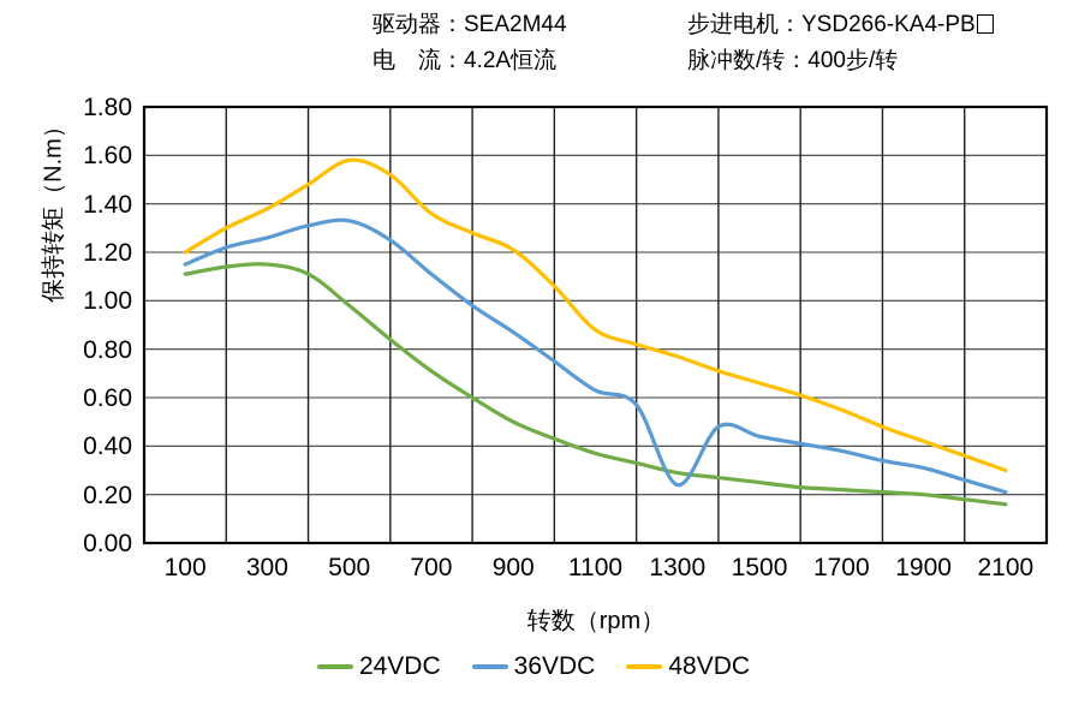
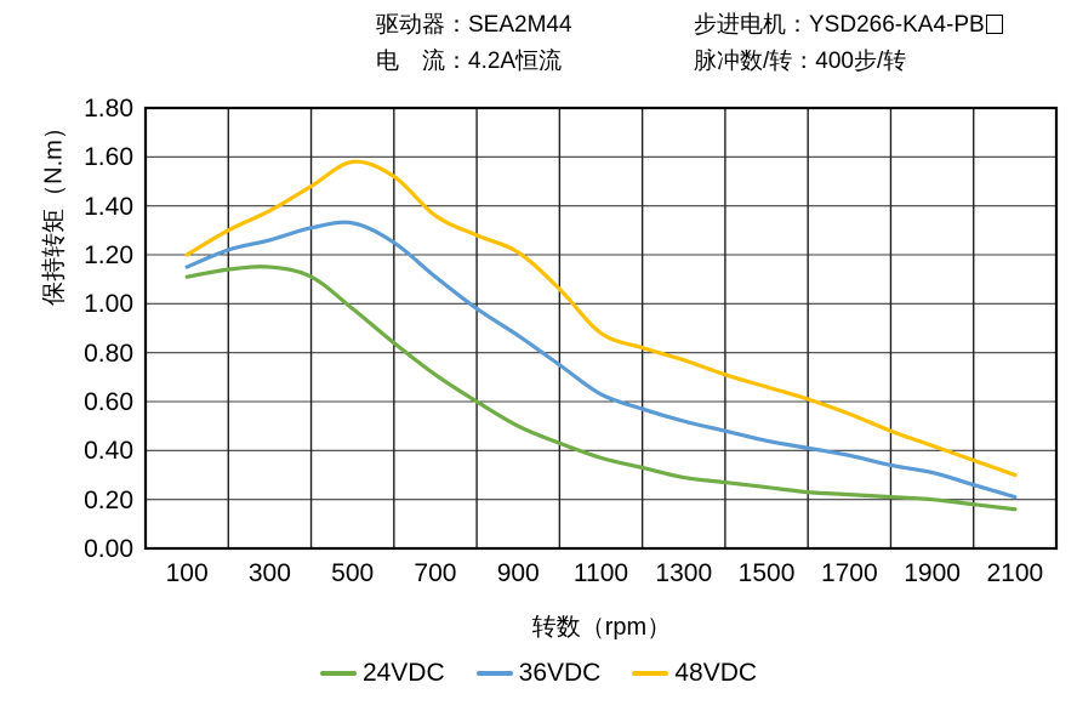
36VDC/1300: 0.24 -> 0.52
